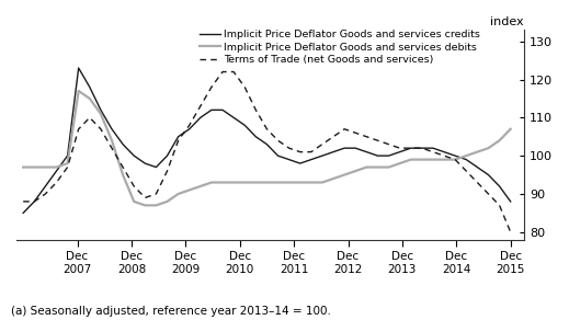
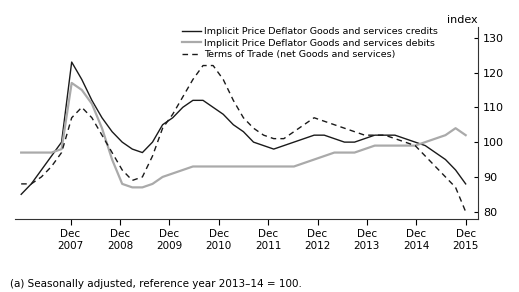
Implicit Price Deflator Goods and services debits/Dec 2015: 107 -> 102
